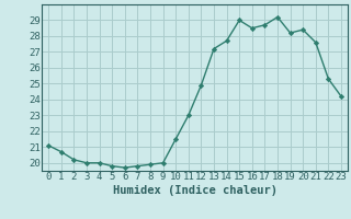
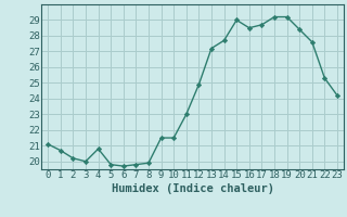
4: 20.0 -> 20.8
9: 20.0 -> 21.5
19: 28.2 -> 29.2
